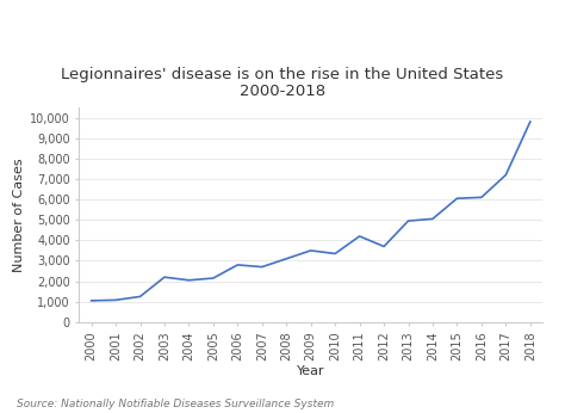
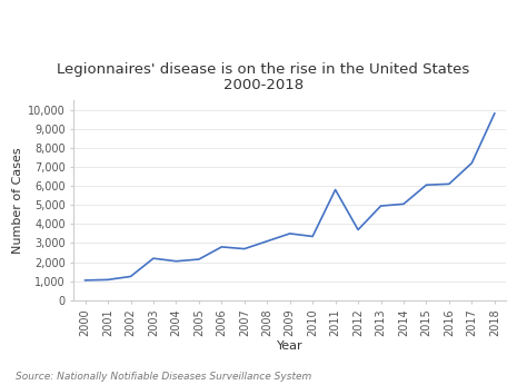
2011: 4,200 -> 5,800
